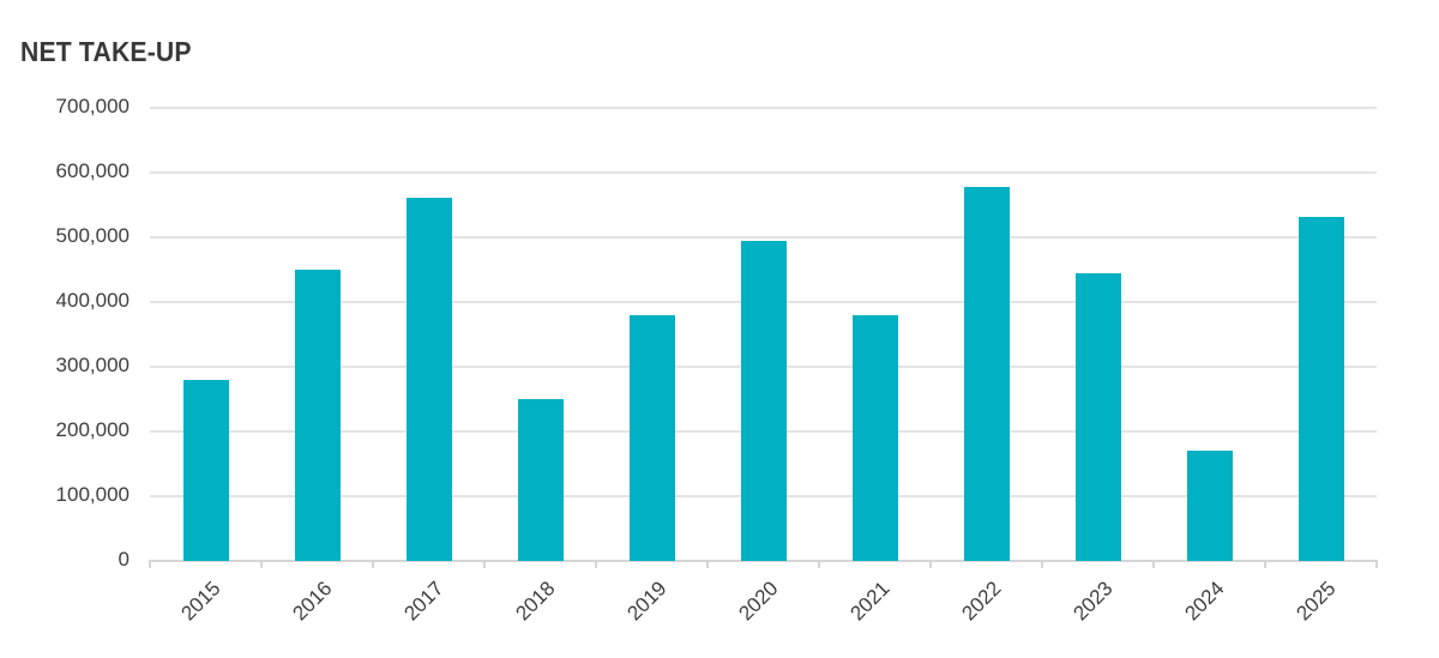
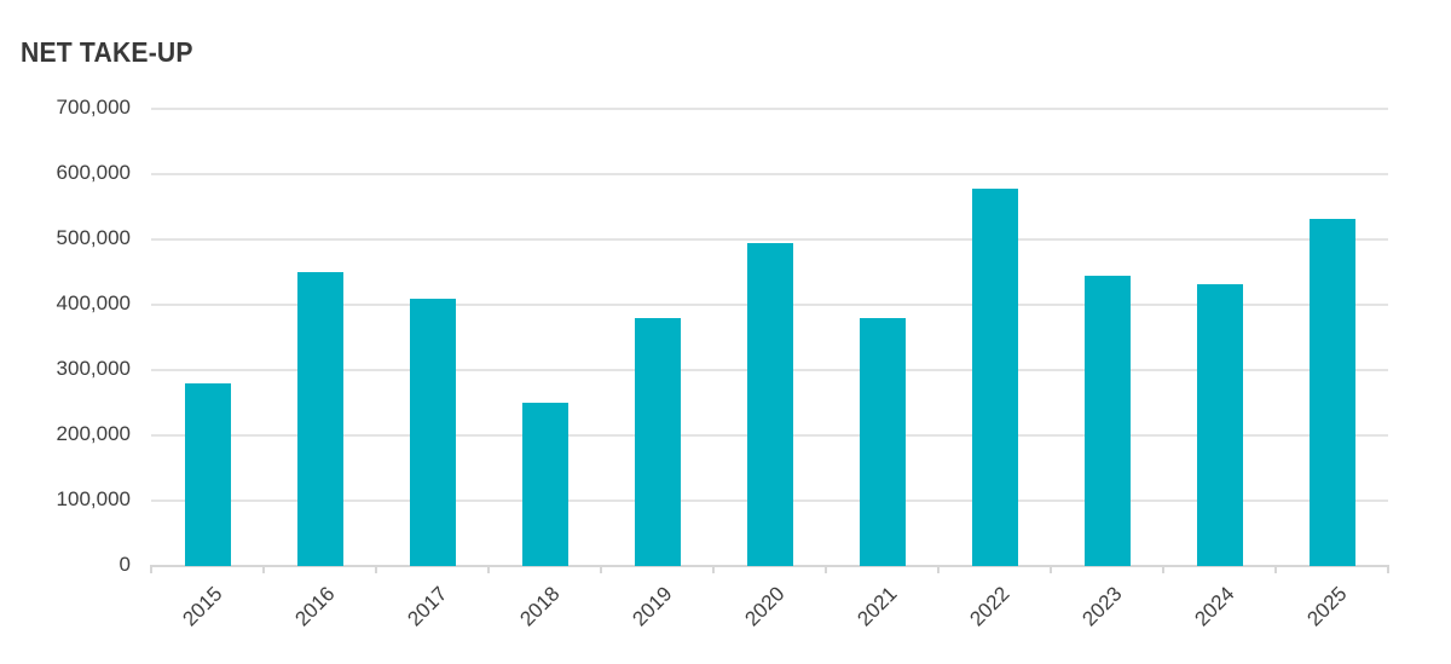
2017: 560000 -> 410000
2024: 170000 -> 430000
